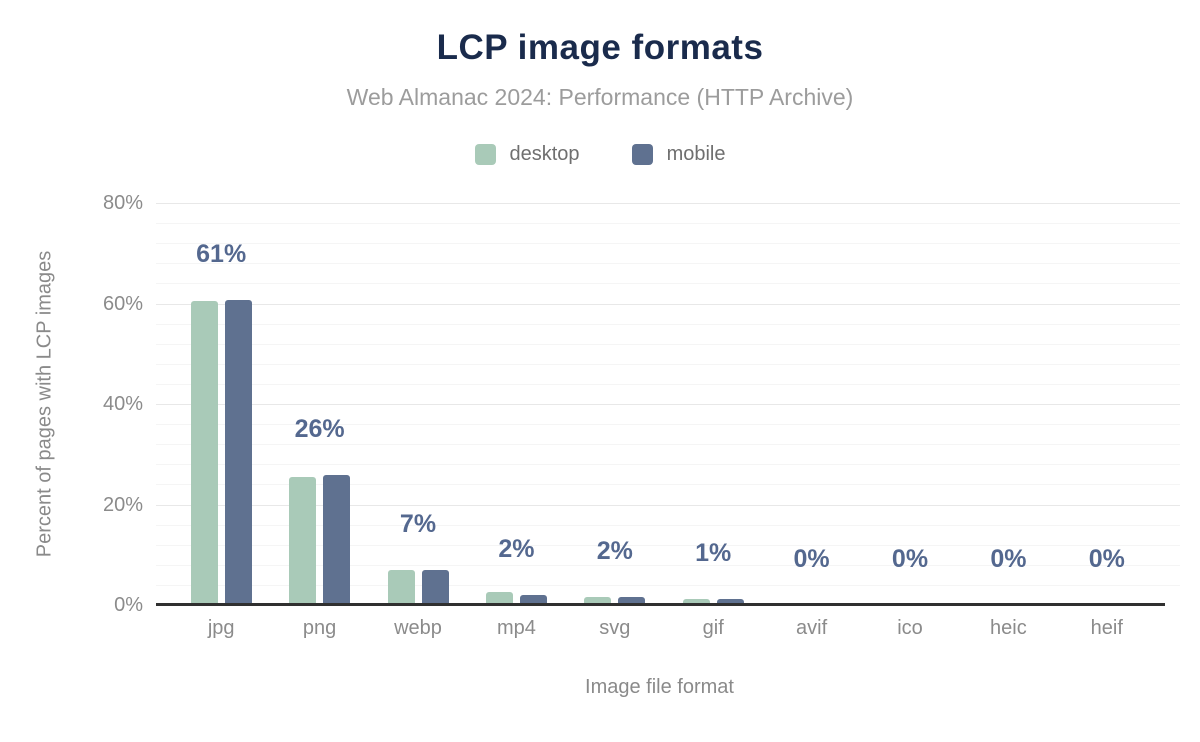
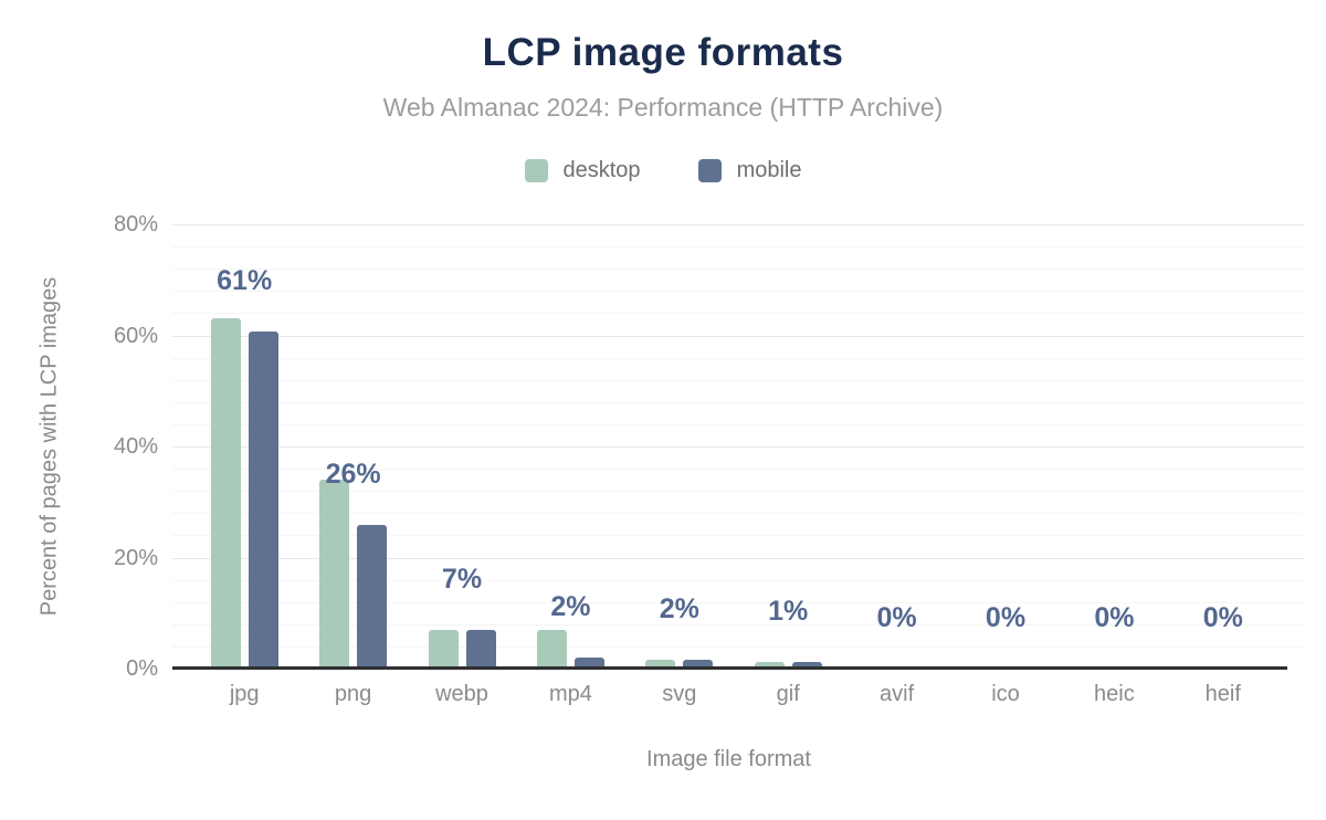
desktop/jpg: 60% -> 63%
desktop/png: 25% -> 34%
desktop/mp4: 3% -> 7%
